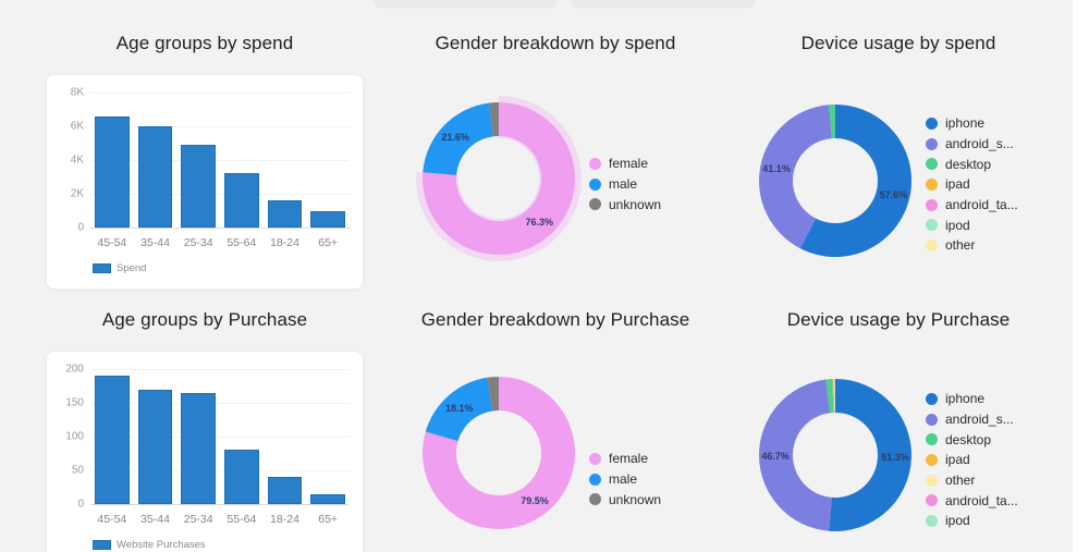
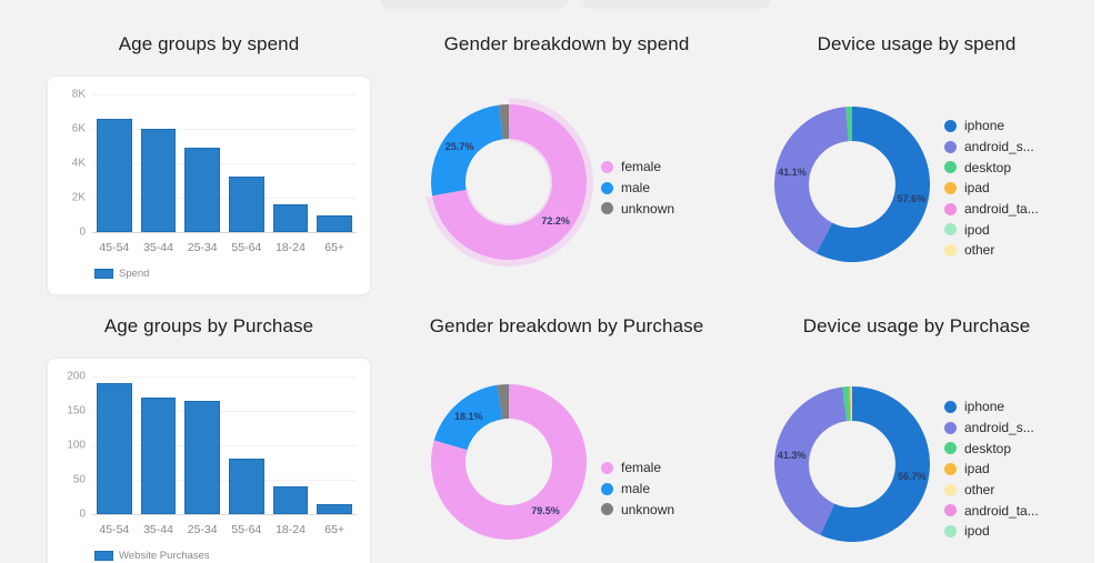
Gender breakdown by spend/female: 76.3% -> 72.2%
Gender breakdown by spend/male: 21.6% -> 25.7%
Device usage by Purchase/iphone: 51.3% -> 56.7%
Device usage by Purchase/android_s...: 46.7% -> 41.3%
